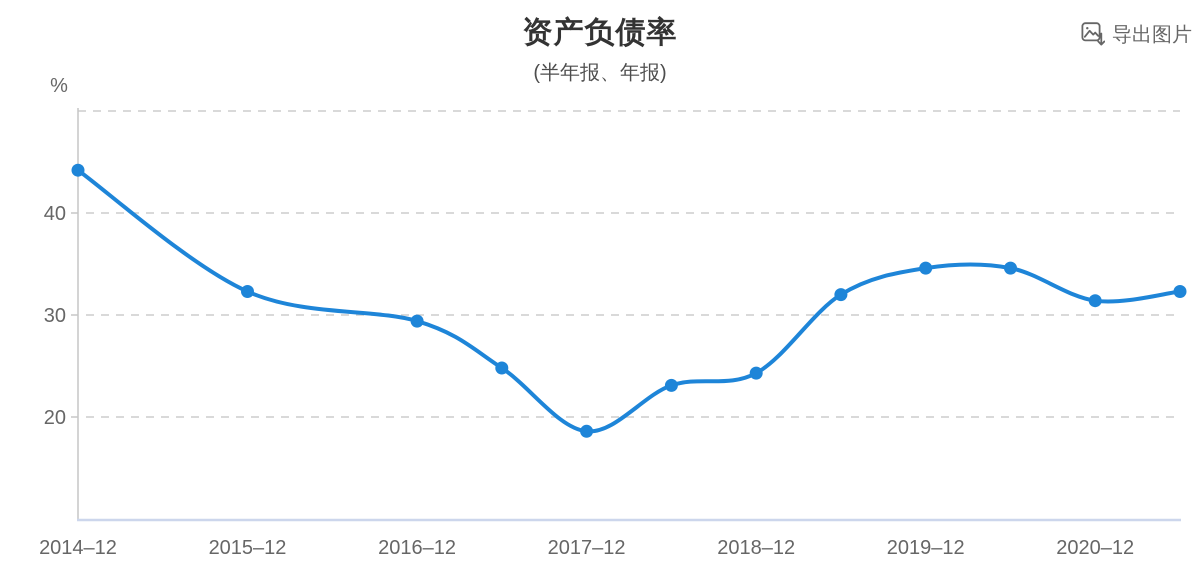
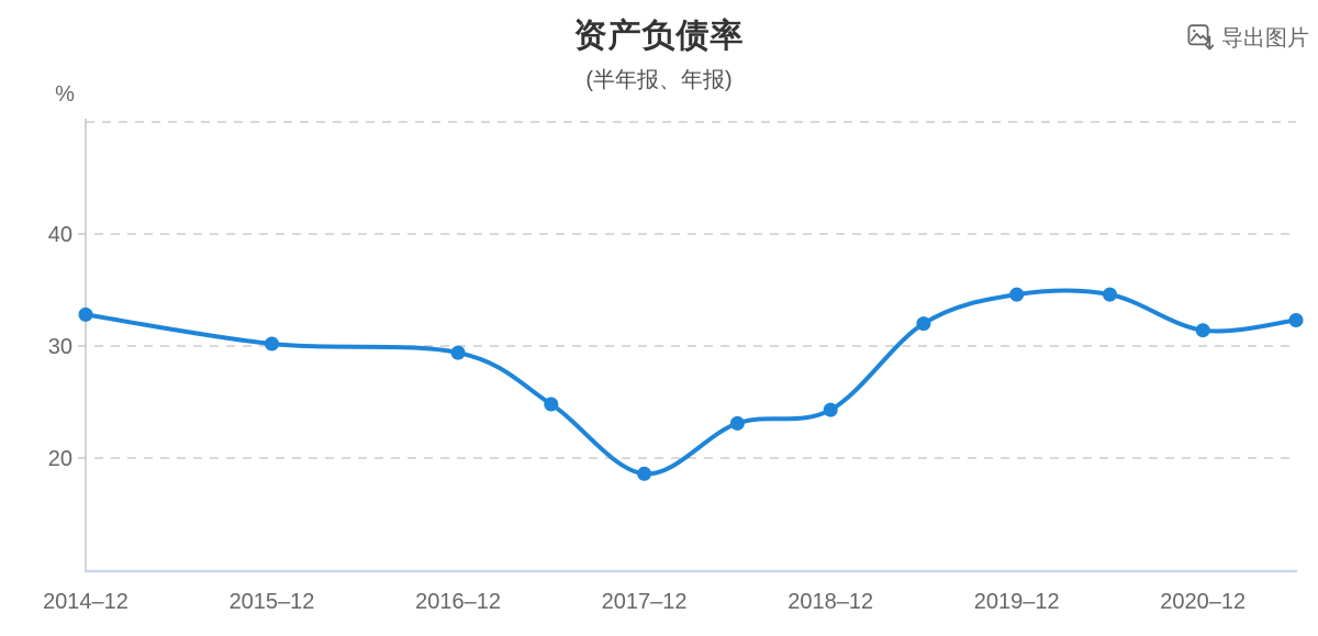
2014–12: 44.2 -> 32.8
2015–12: 32.3 -> 30.2
